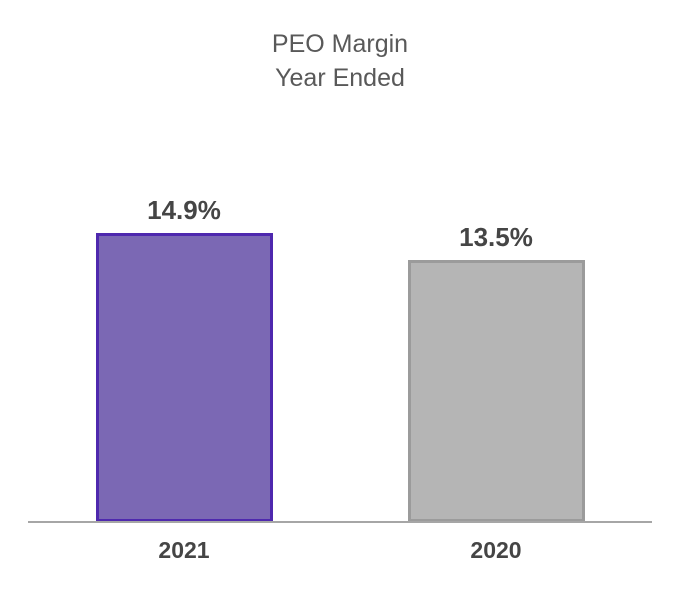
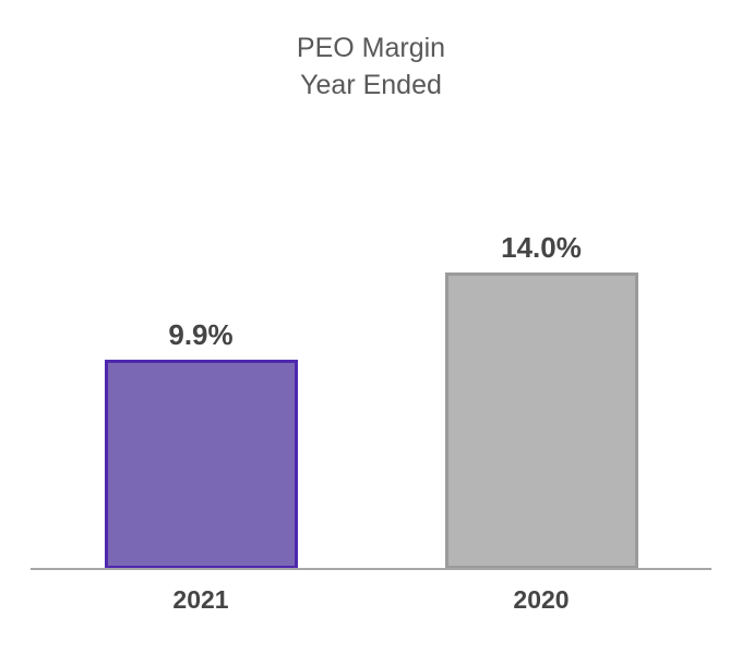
2021: 14.9% -> 9.9%
2020: 13.5% -> 14.0%
